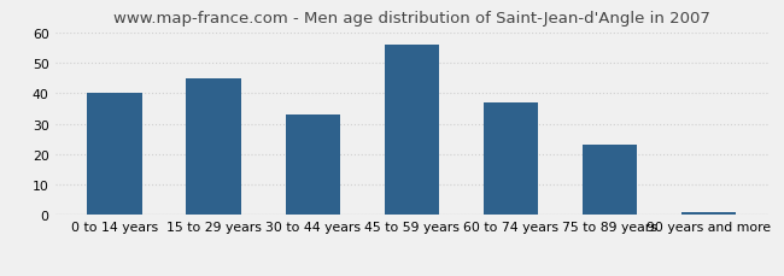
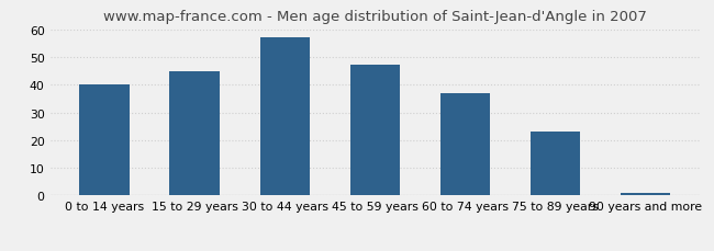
30 to 44 years: 33 -> 57
45 to 59 years: 56 -> 47
